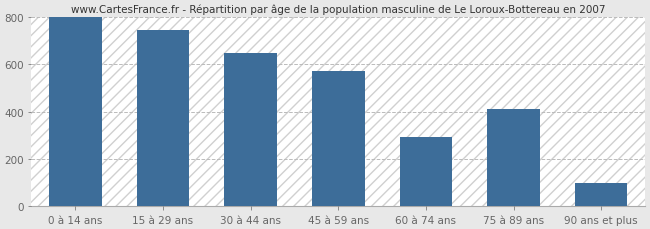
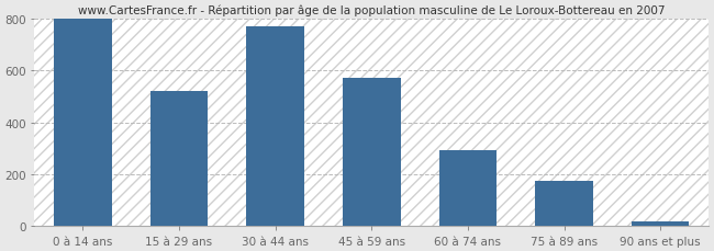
15 à 29 ans: 745 -> 520
30 à 44 ans: 650 -> 770
75 à 89 ans: 410 -> 175
90 ans et plus: 95 -> 15
